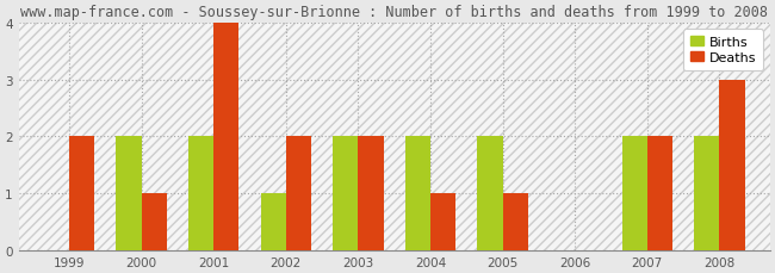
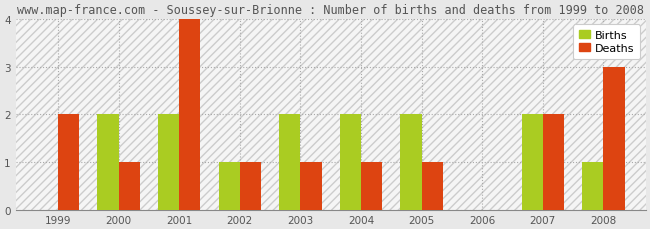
Deaths/2002: 2 -> 1
Deaths/2003: 2 -> 1
Births/2008: 2 -> 1
